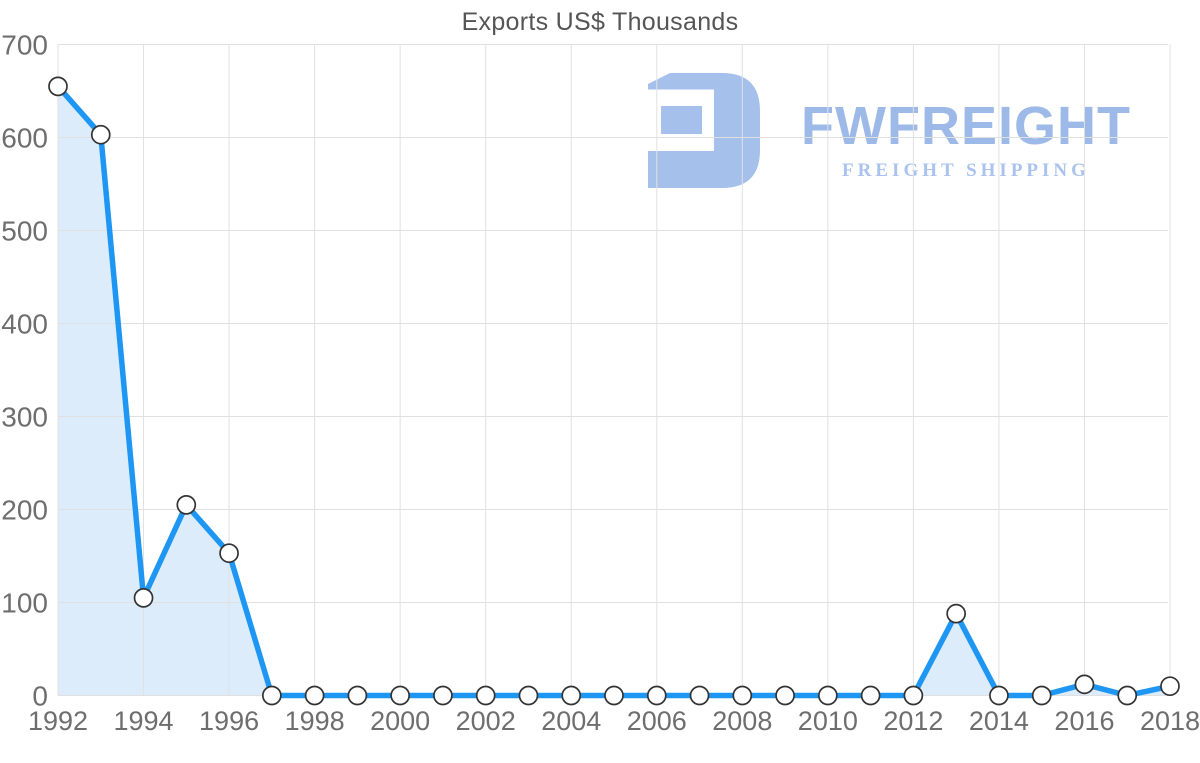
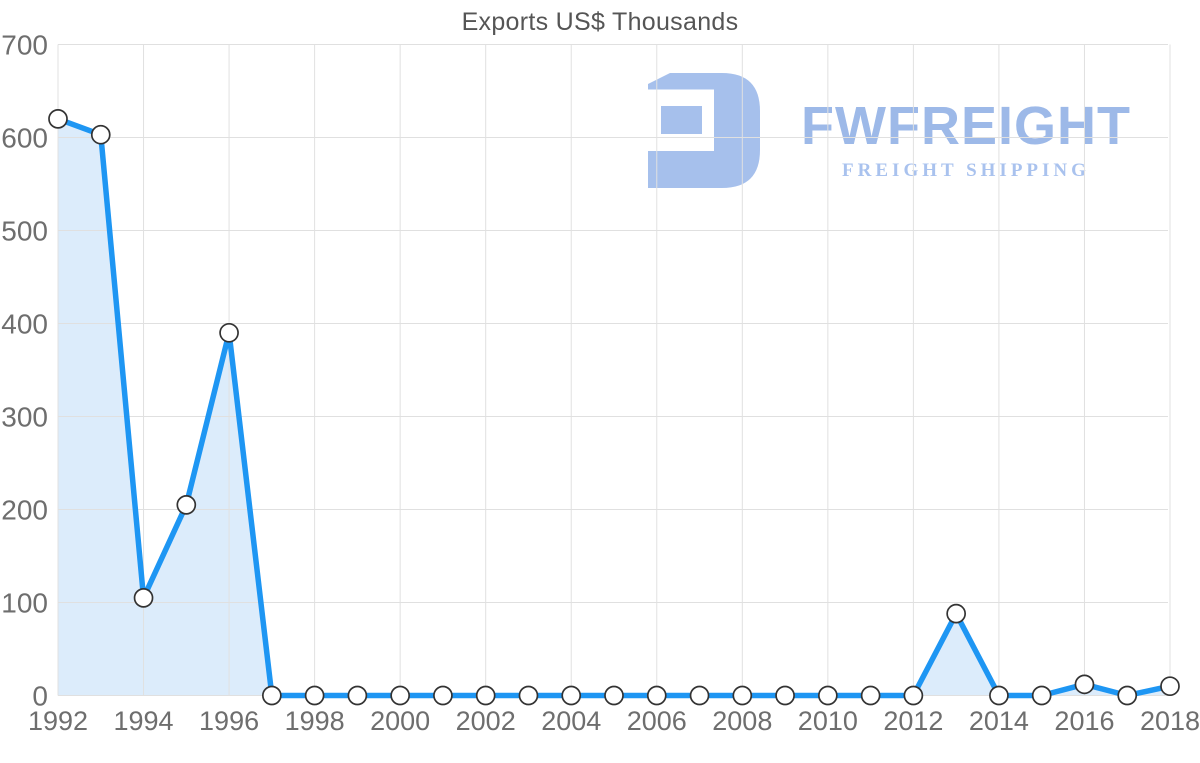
1992: 660 -> 620
1996: 150 -> 390
